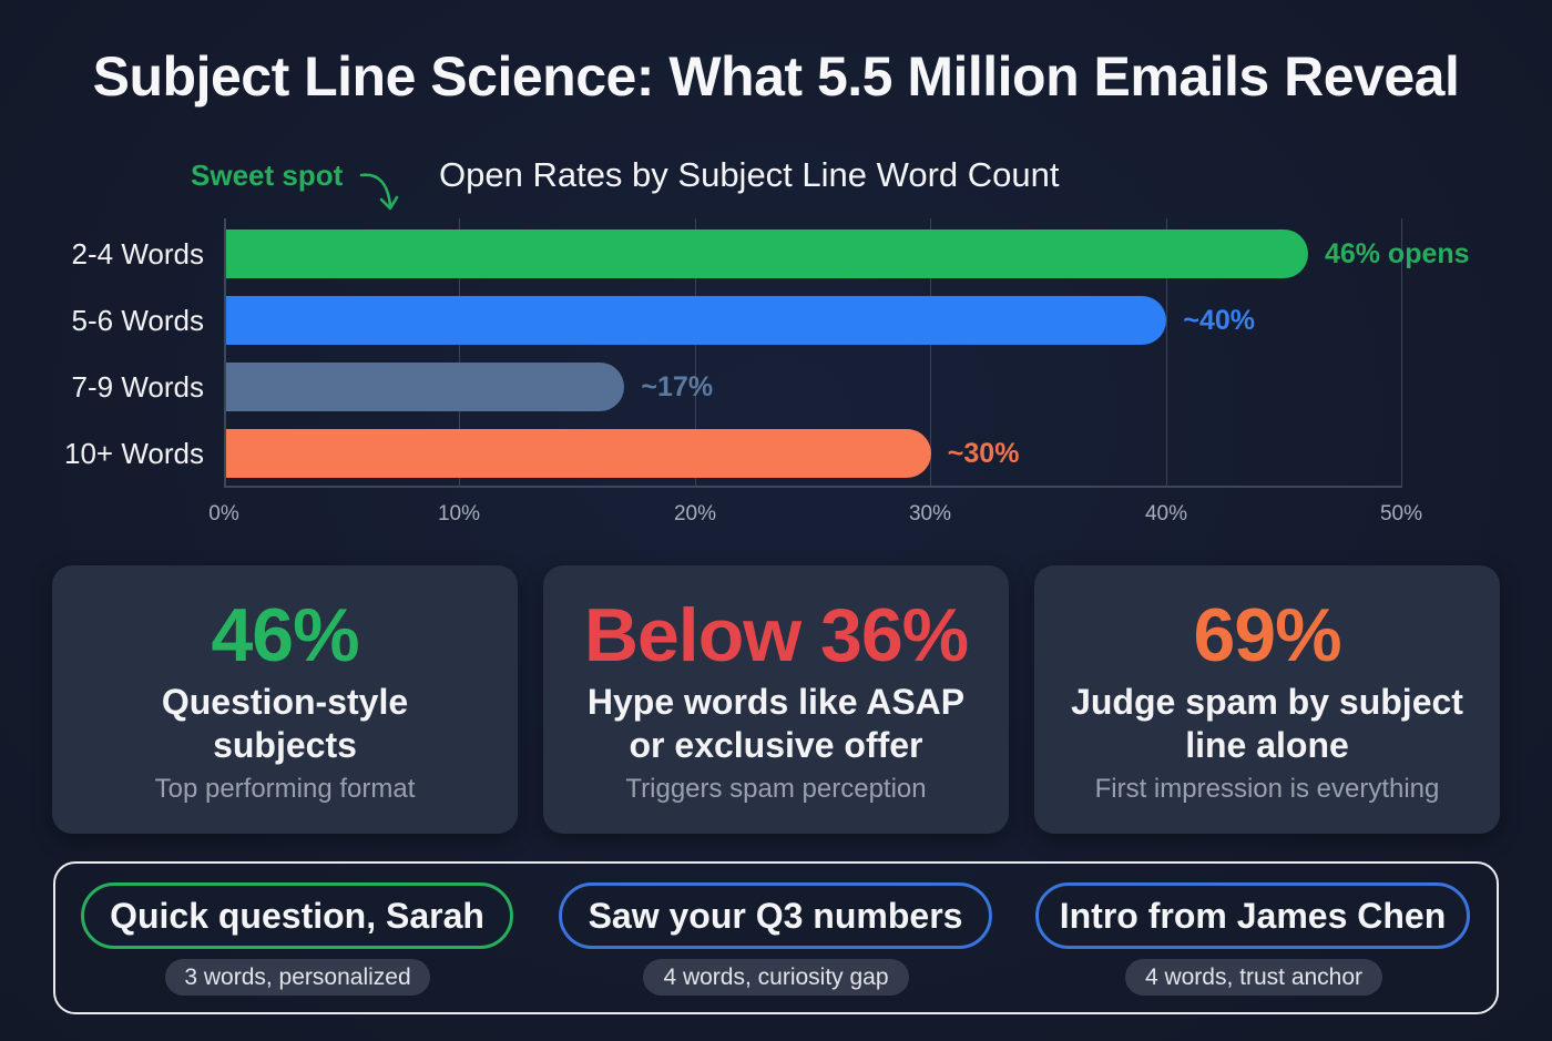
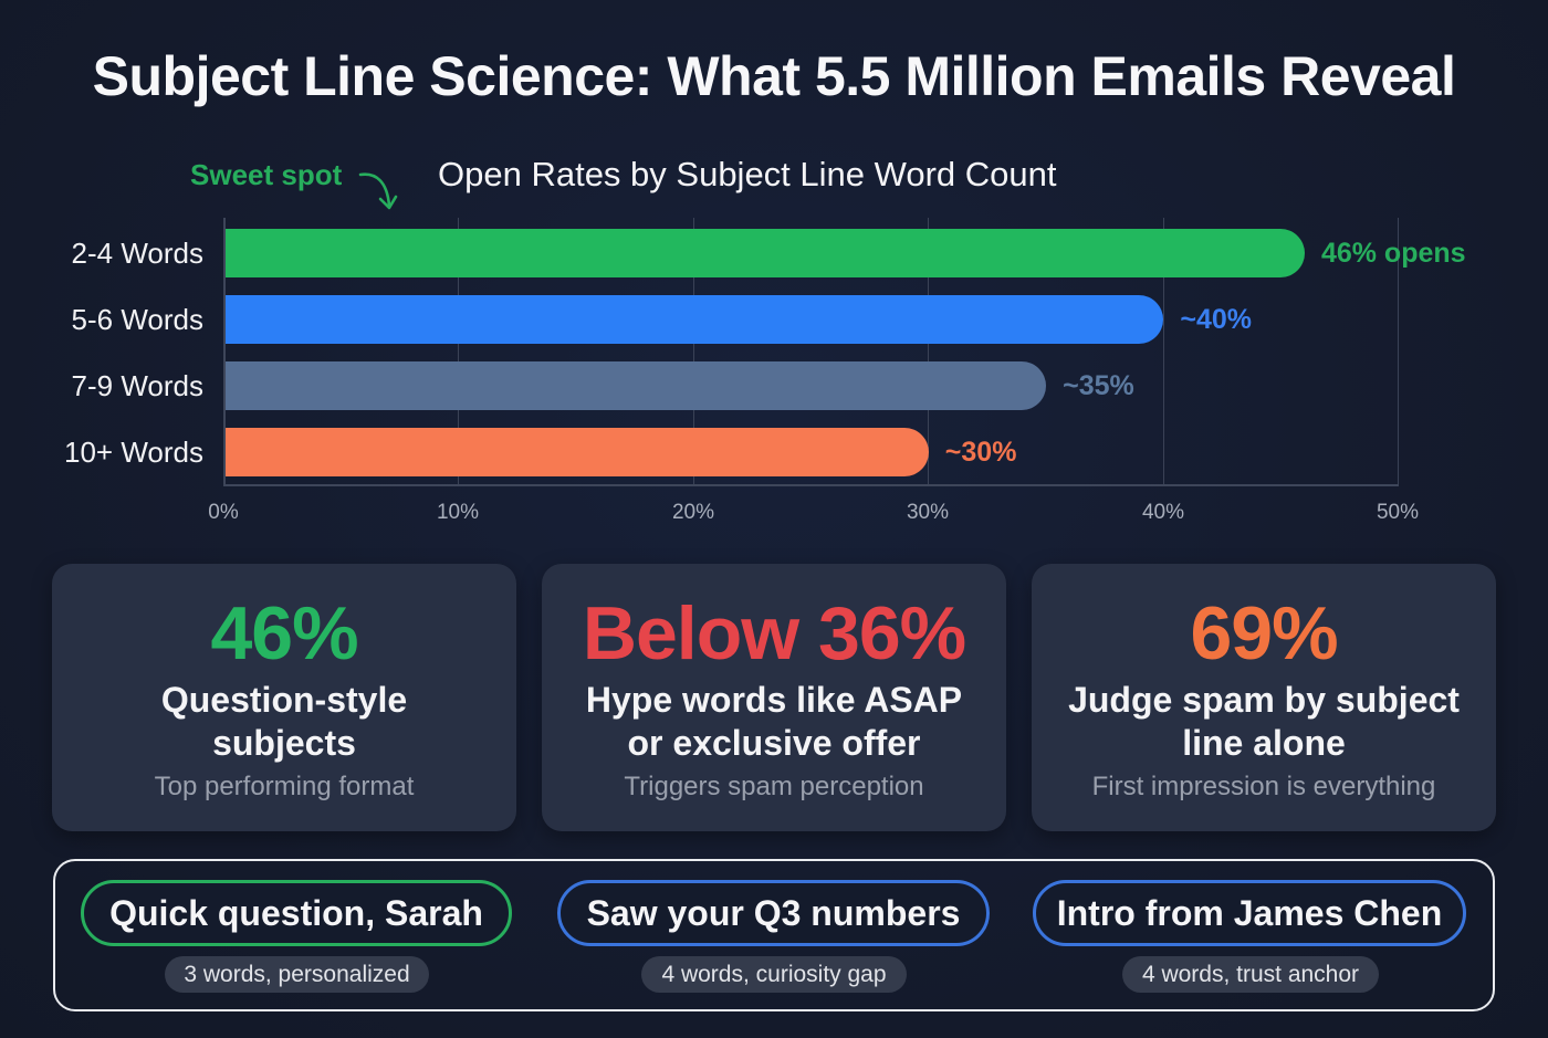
7-9 Words: 17 -> 35
